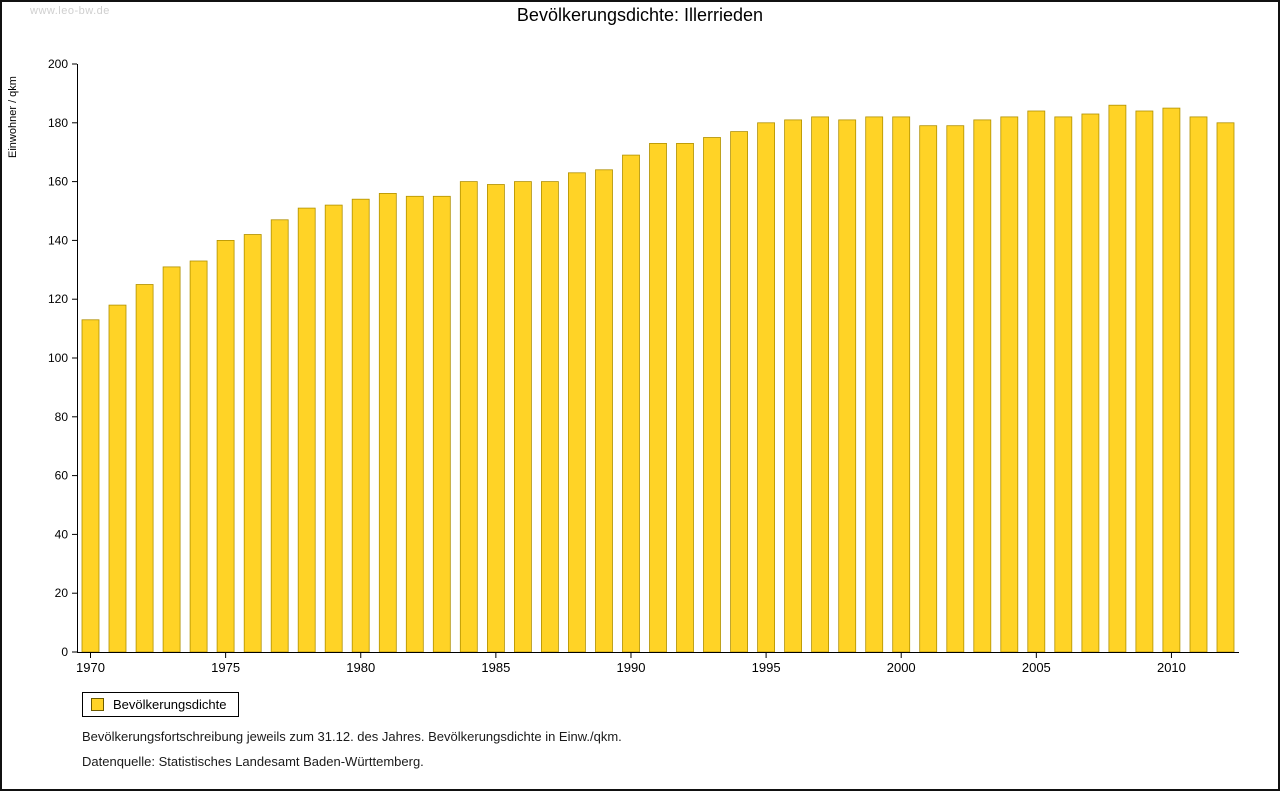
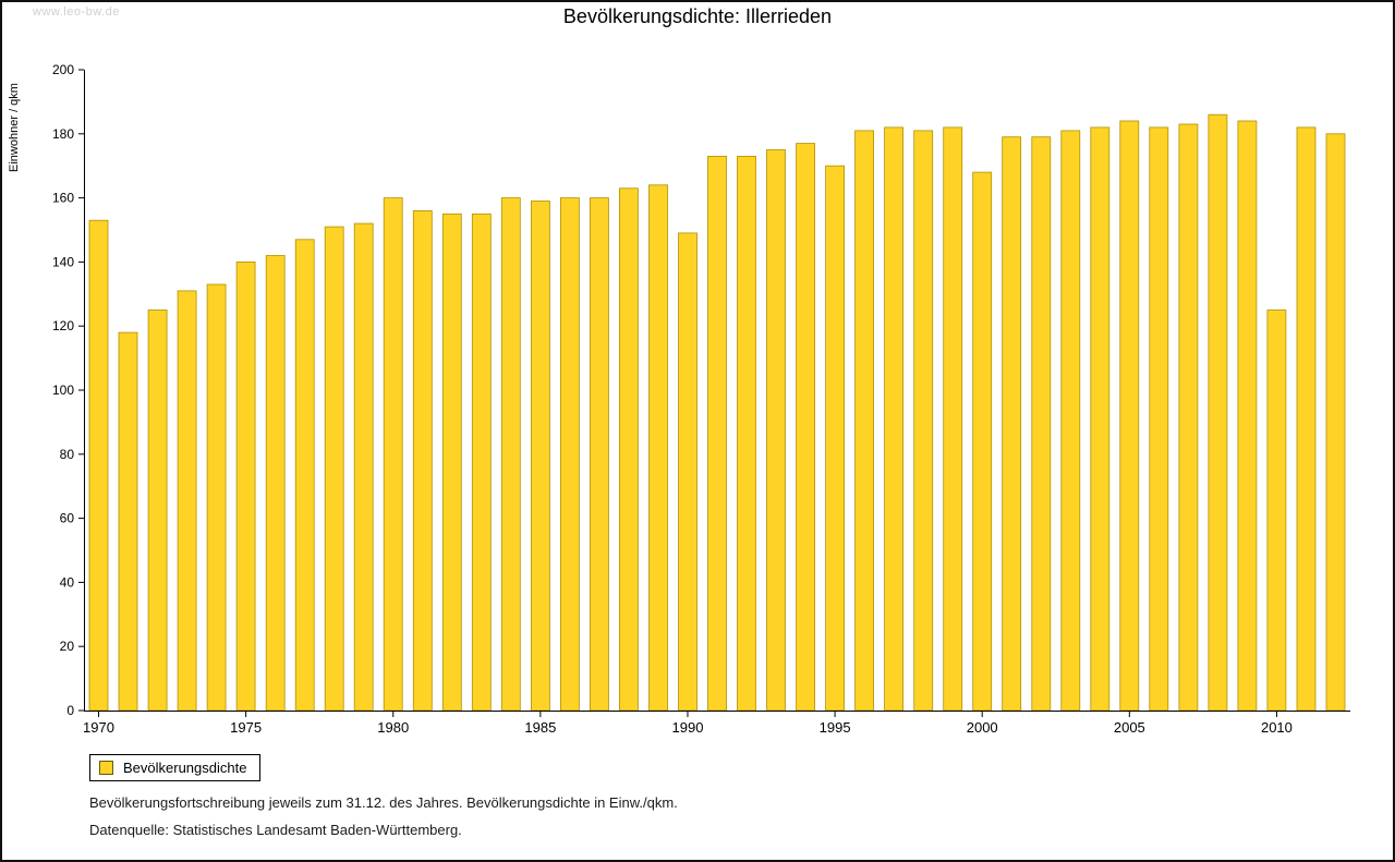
1970: 113 -> 153
1980: 154 -> 160
1990: 169 -> 149
1995: 180 -> 170
2000: 182 -> 168
2010: 185 -> 125
